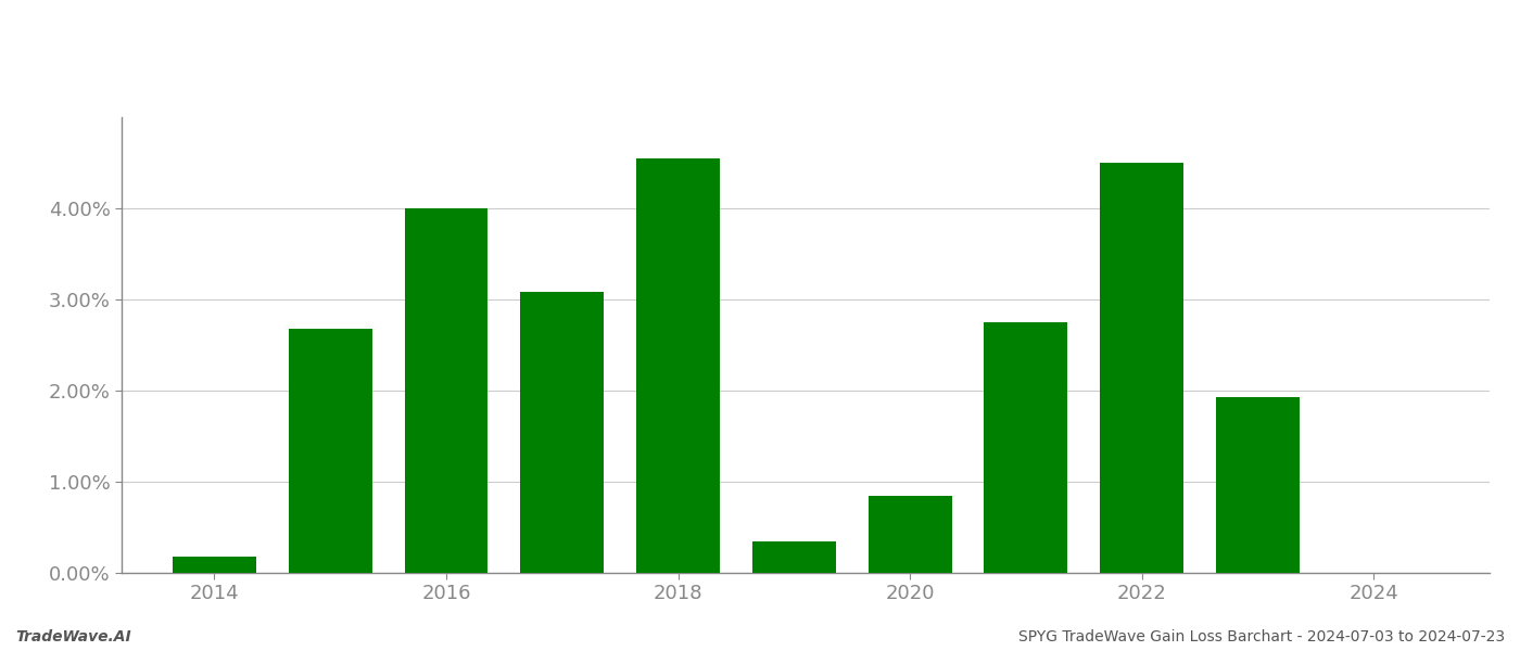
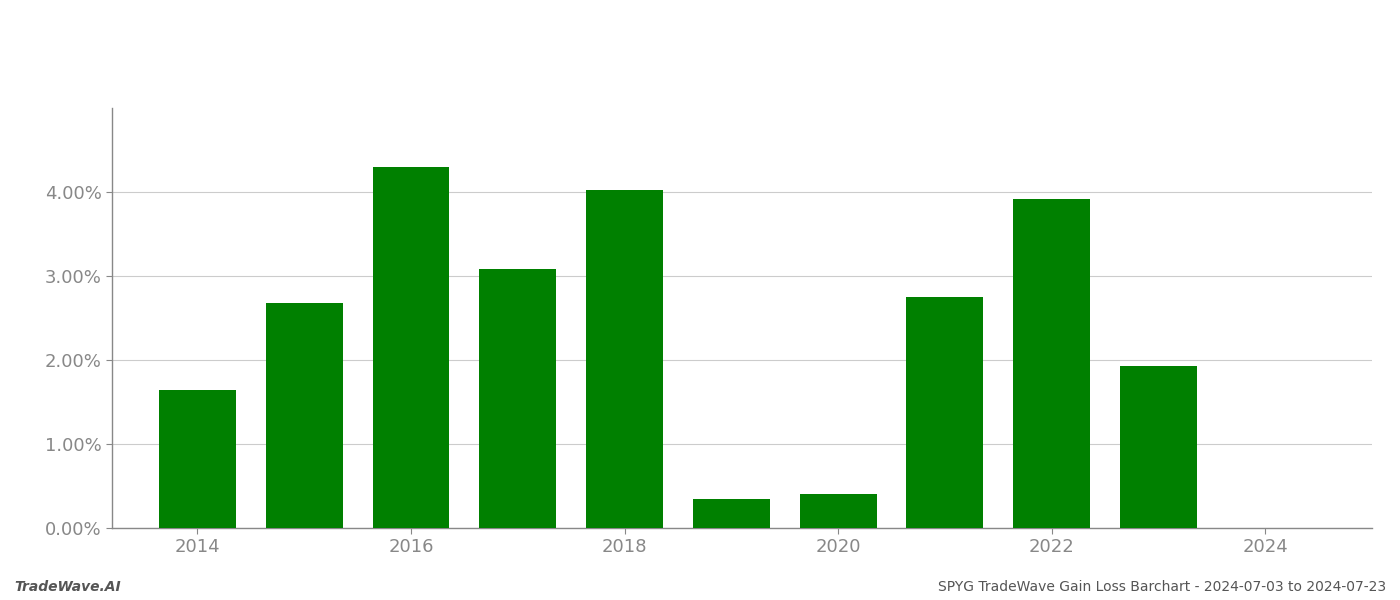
2014: 0.18% -> 1.64%
2016: 4.00% -> 4.30%
2018: 4.55% -> 4.02%
2020: 0.85% -> 0.40%
2022: 4.50% -> 3.92%
